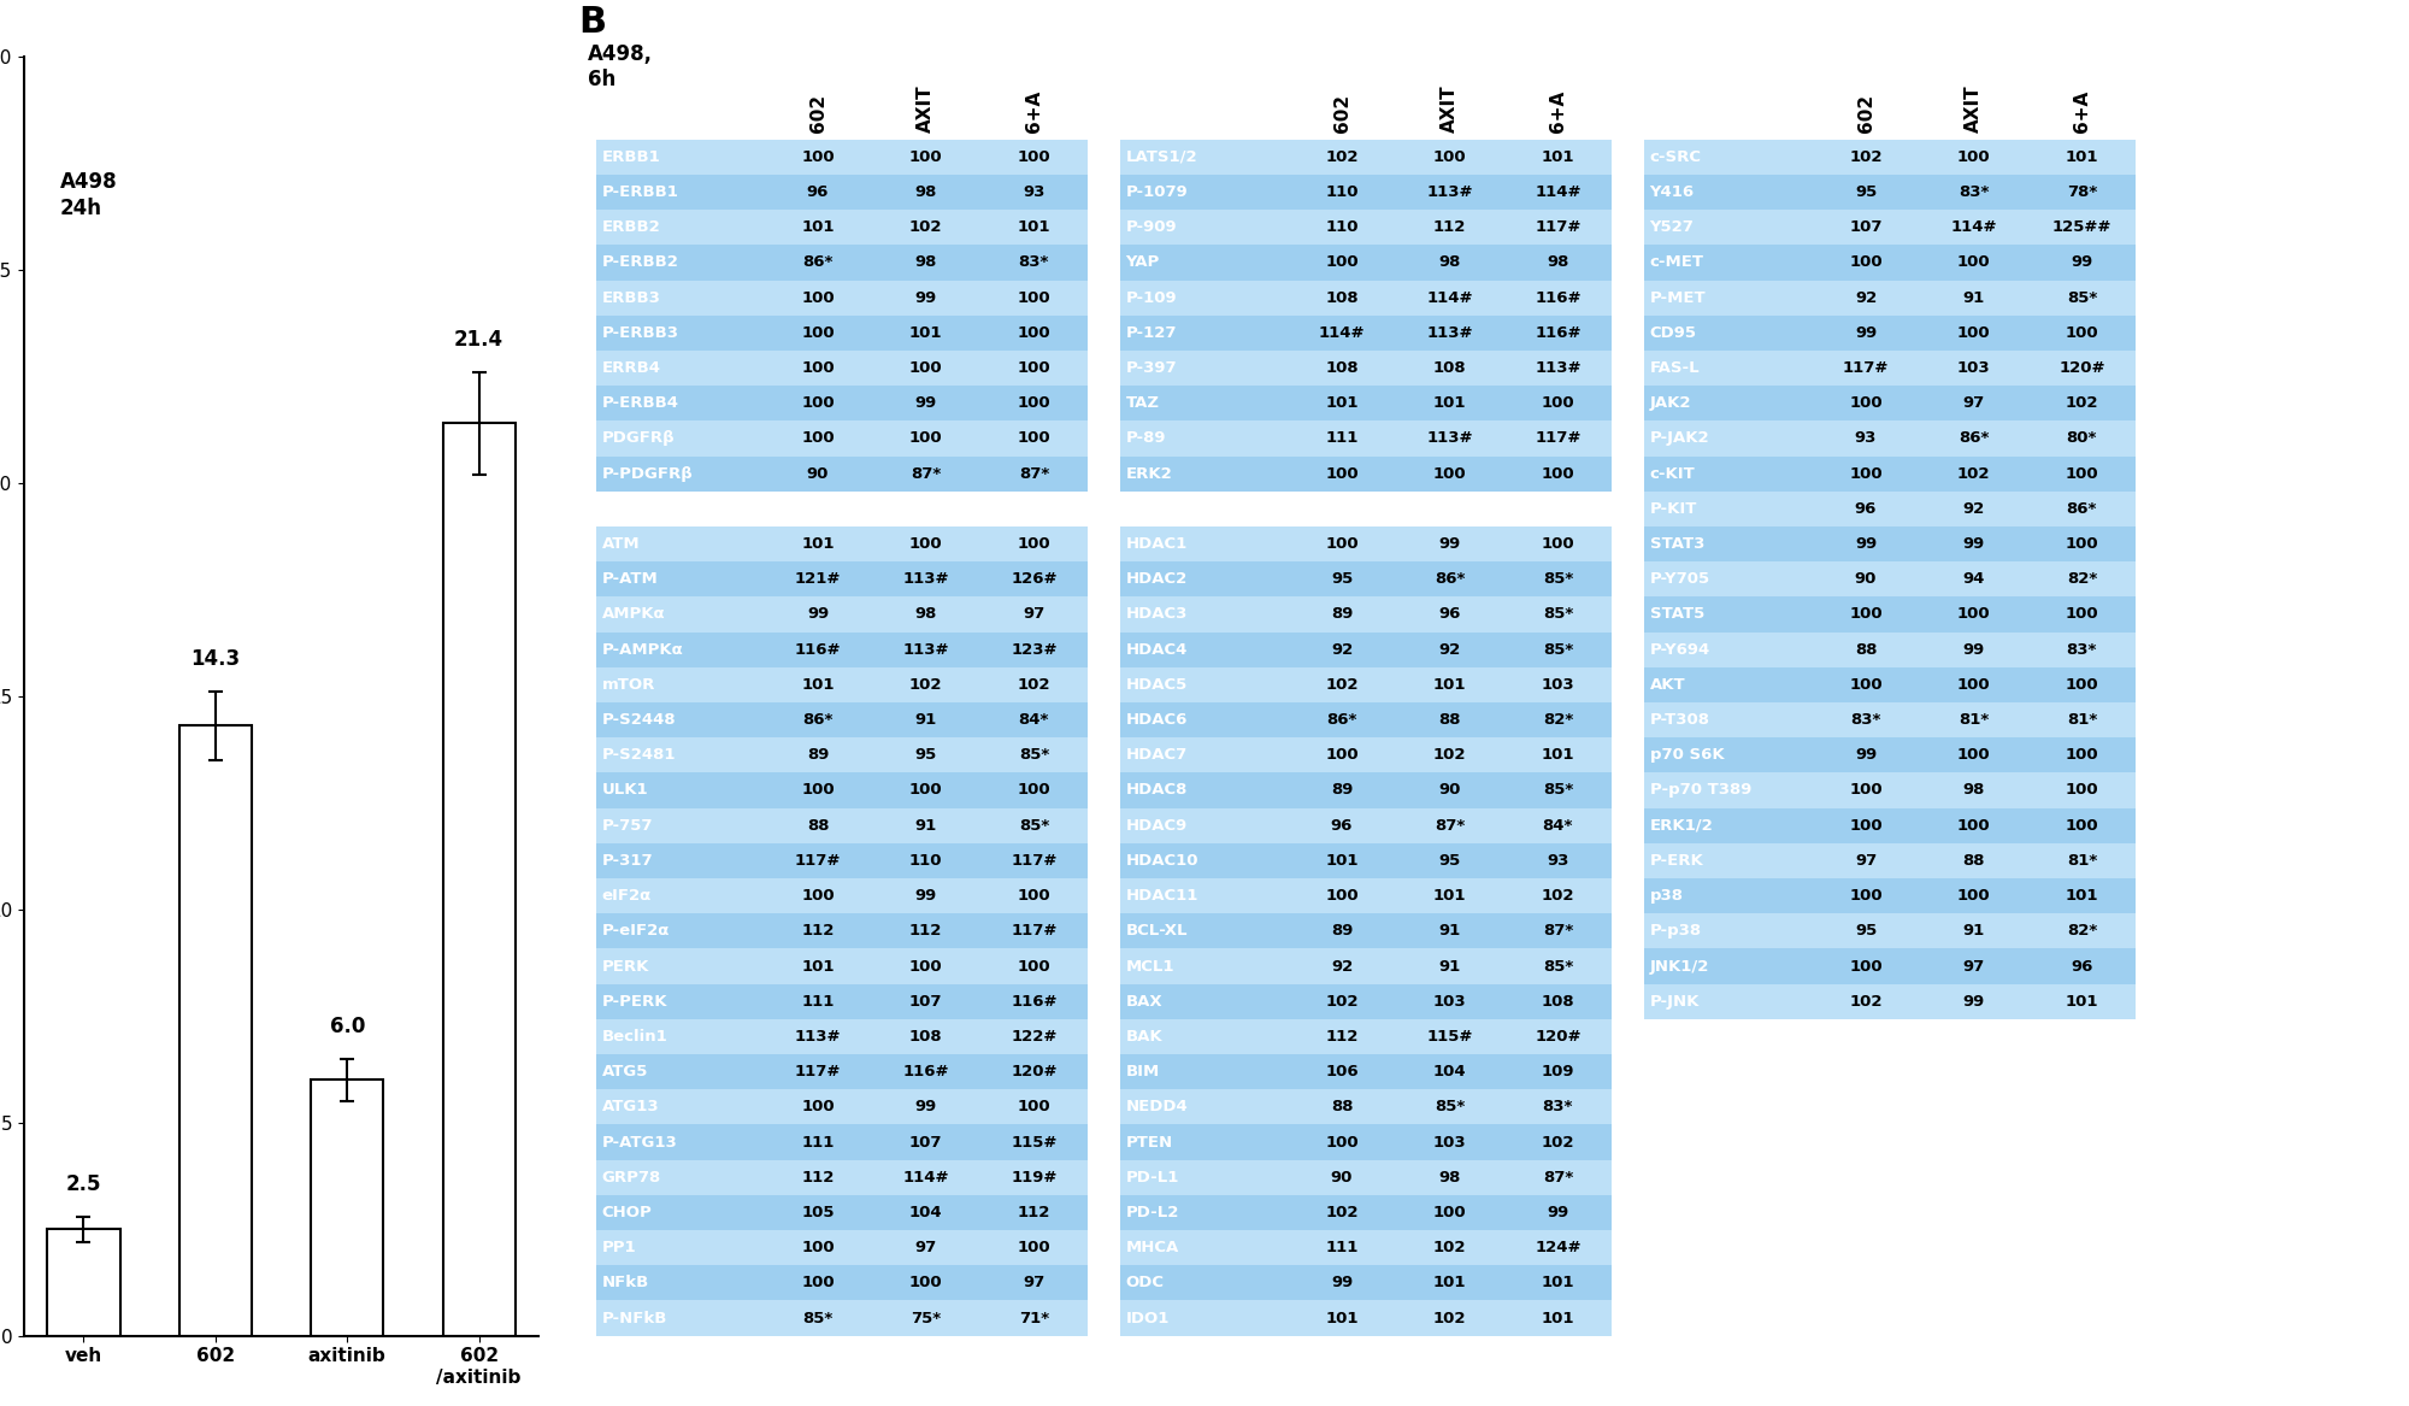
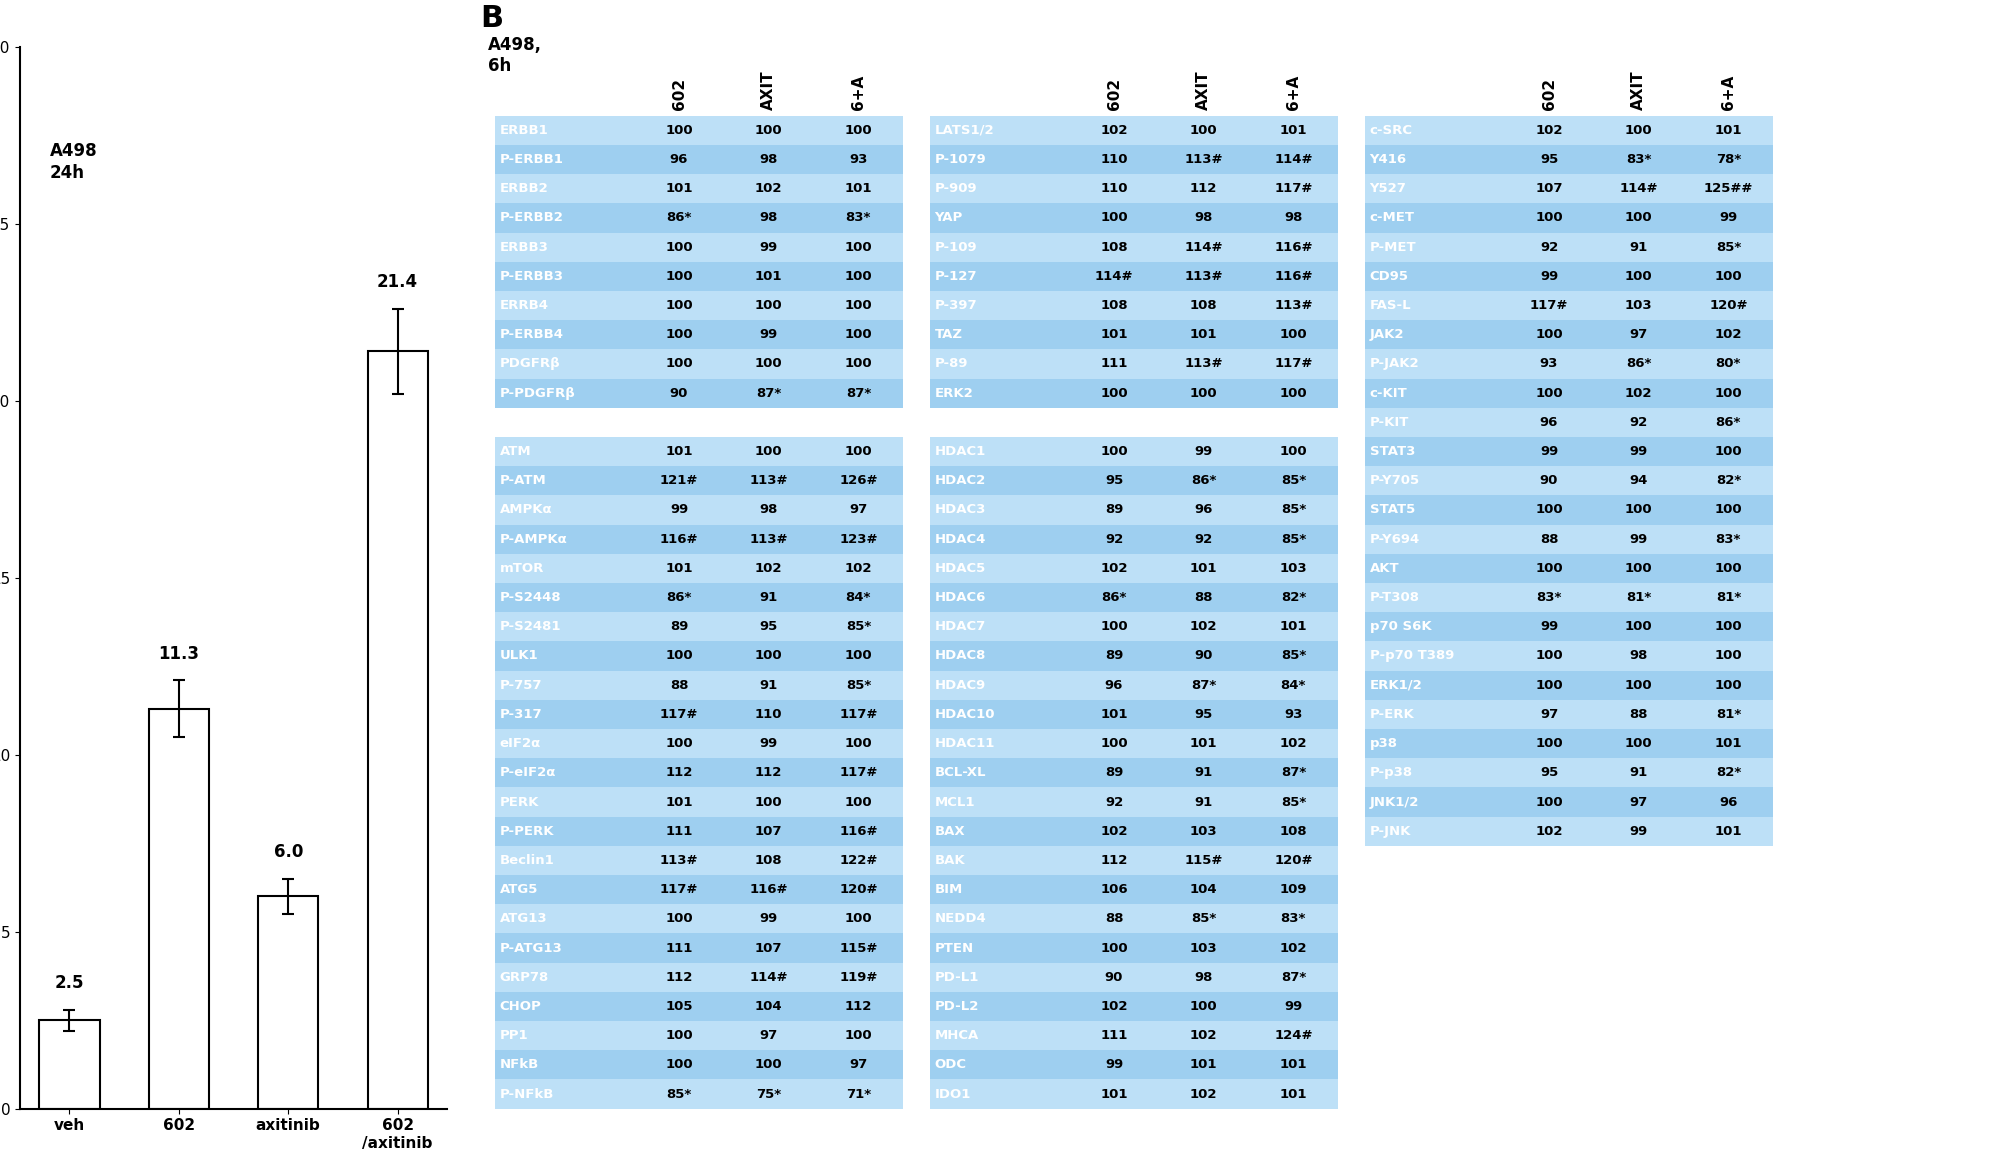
602: 14.3 -> 11.3
